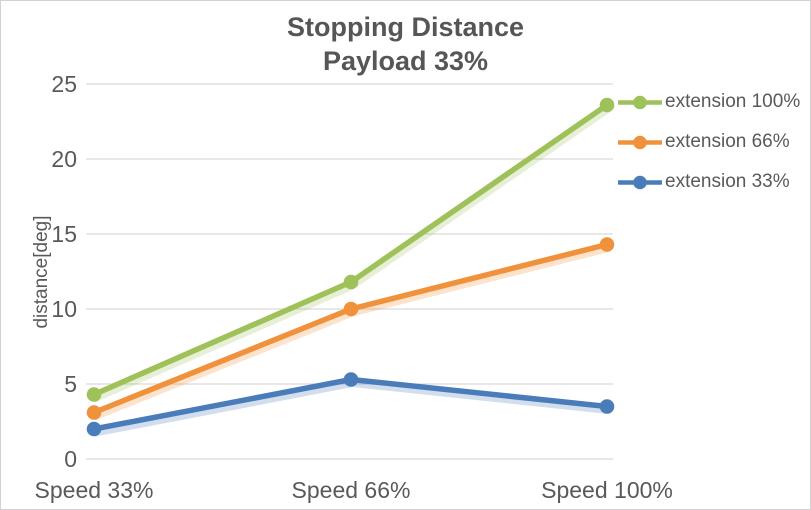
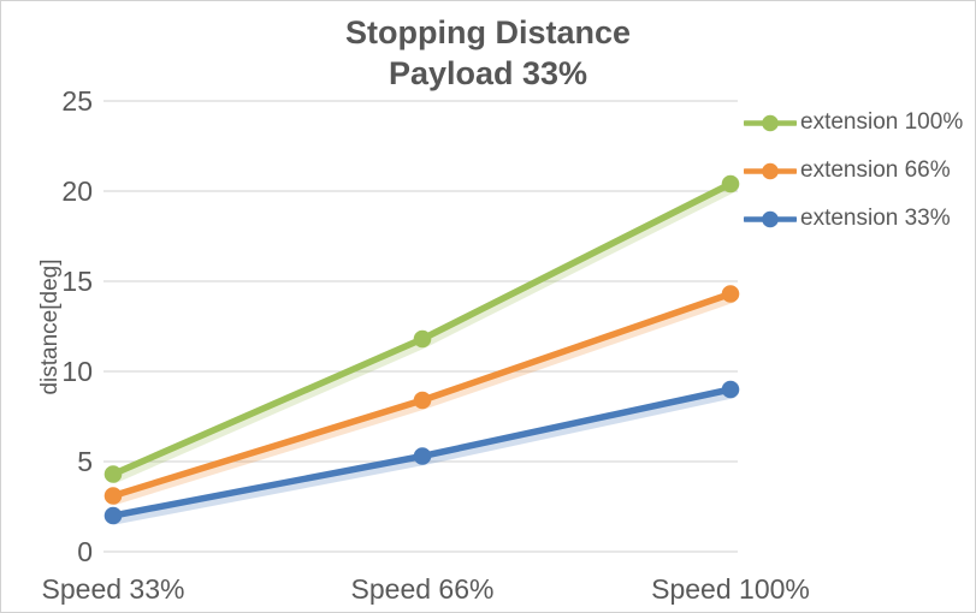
extension 66%/Speed 66%: 10.0 -> 8.4
extension 100%/Speed 100%: 23.6 -> 20.4
extension 33%/Speed 100%: 3.5 -> 9.0
